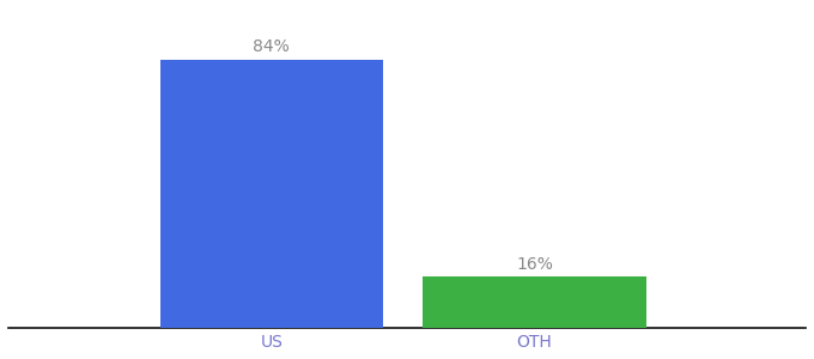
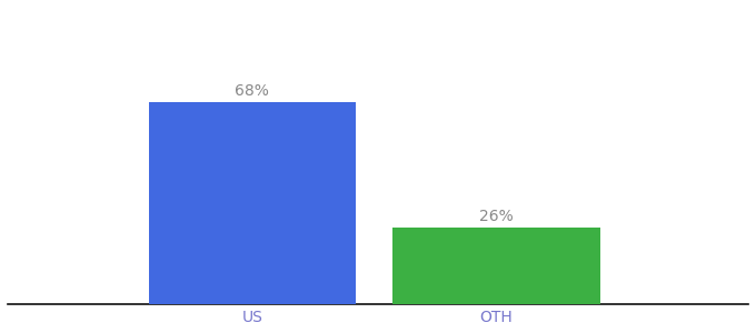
US: 84% -> 68%
OTH: 16% -> 26%
